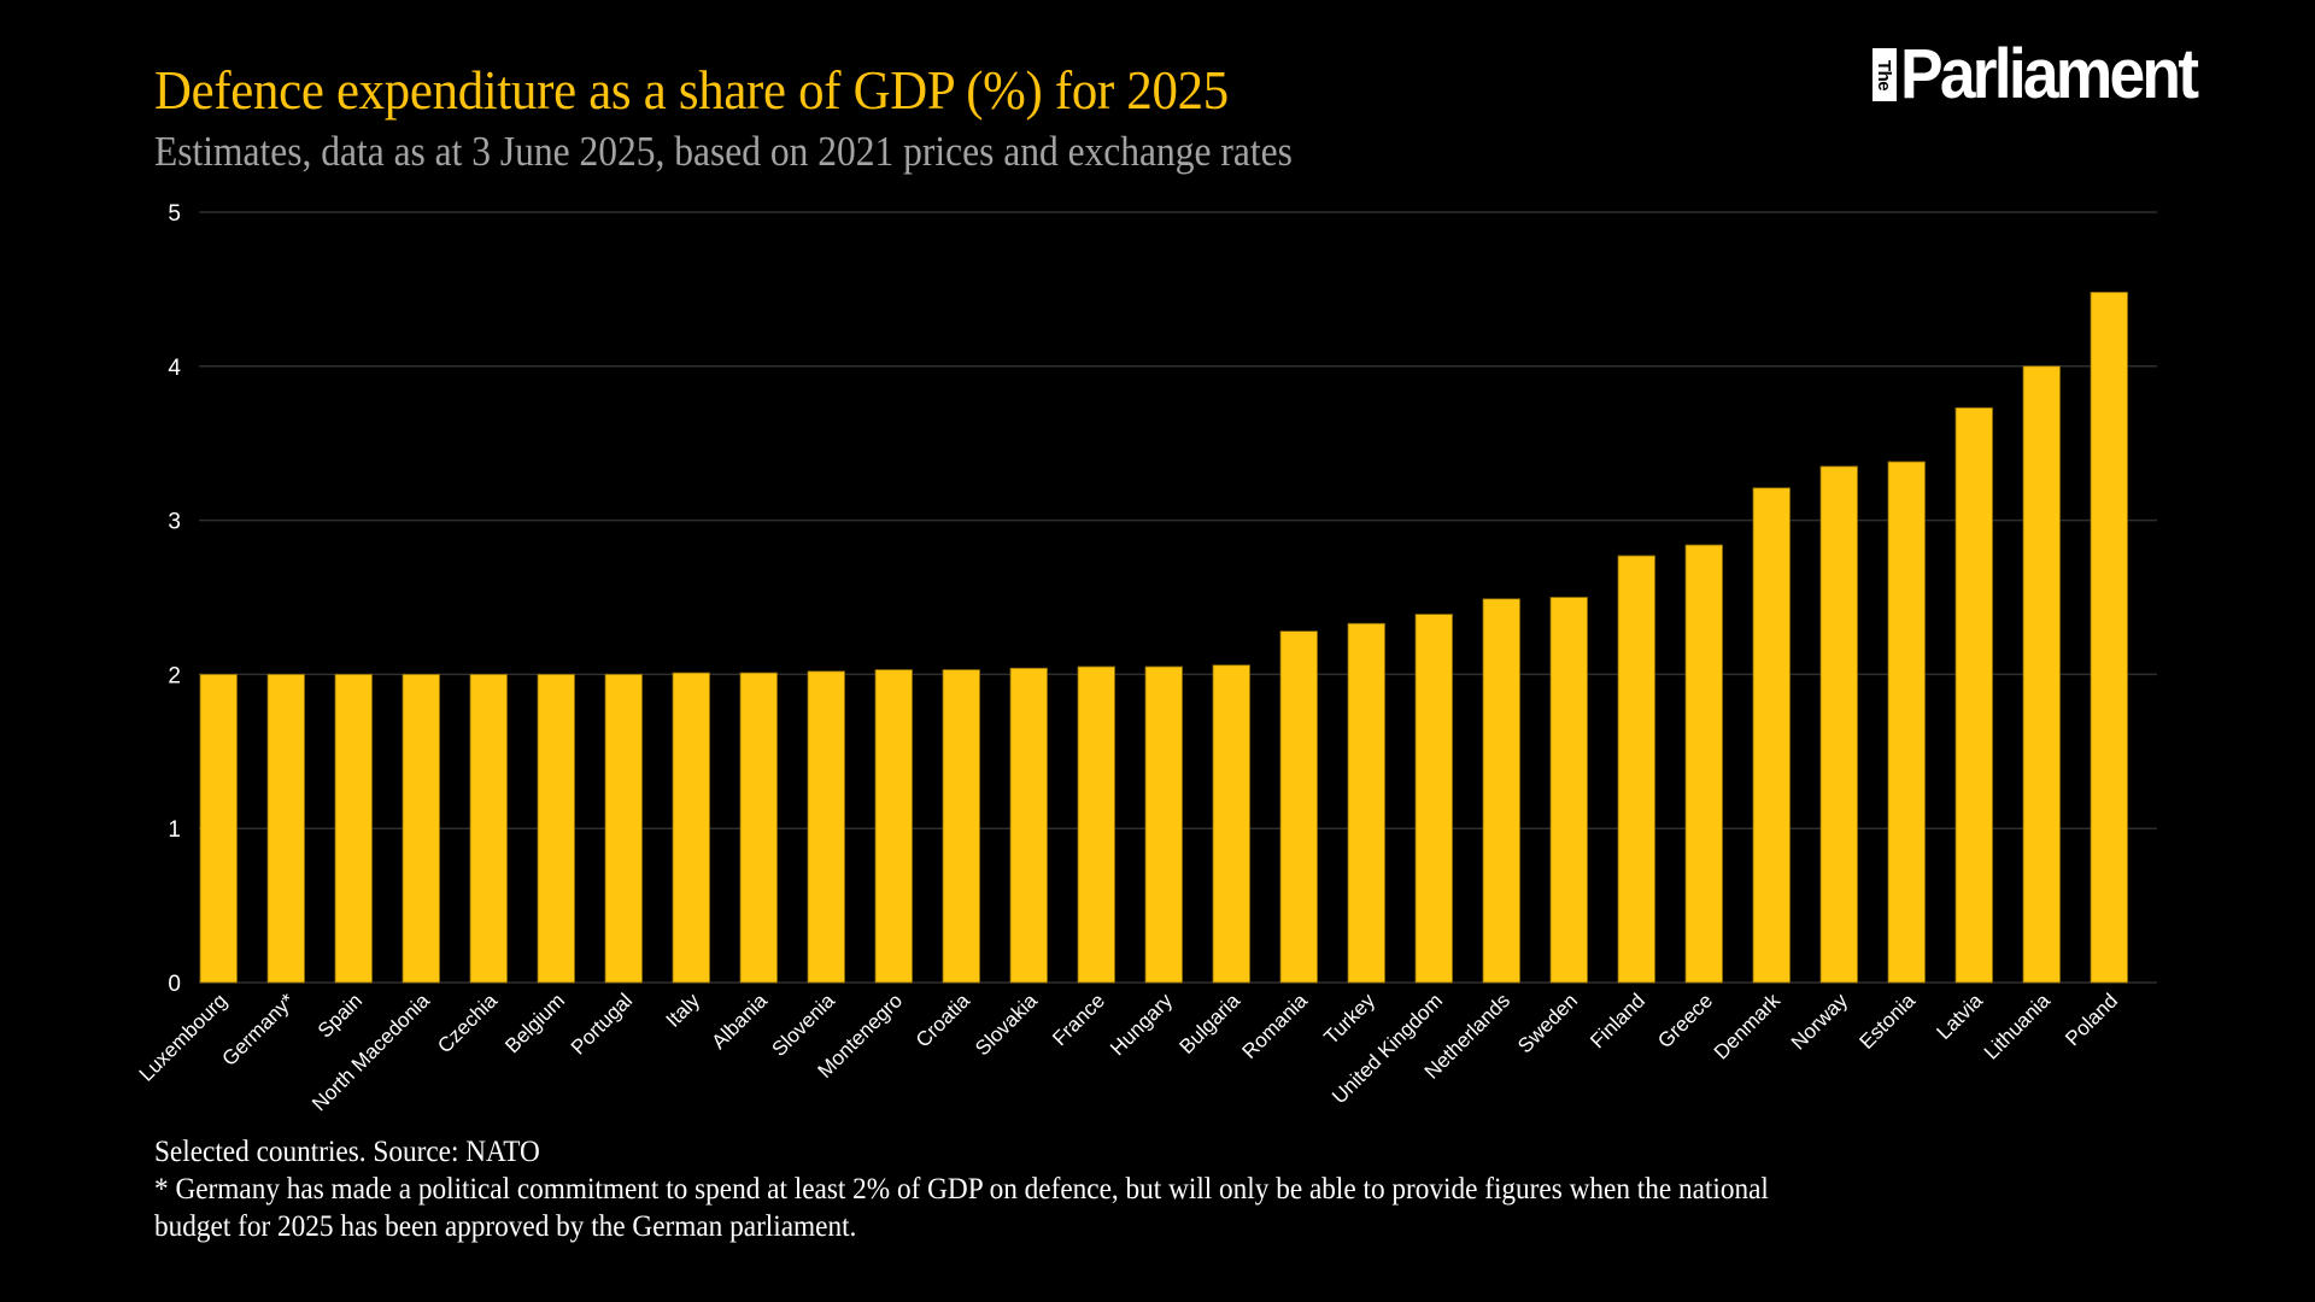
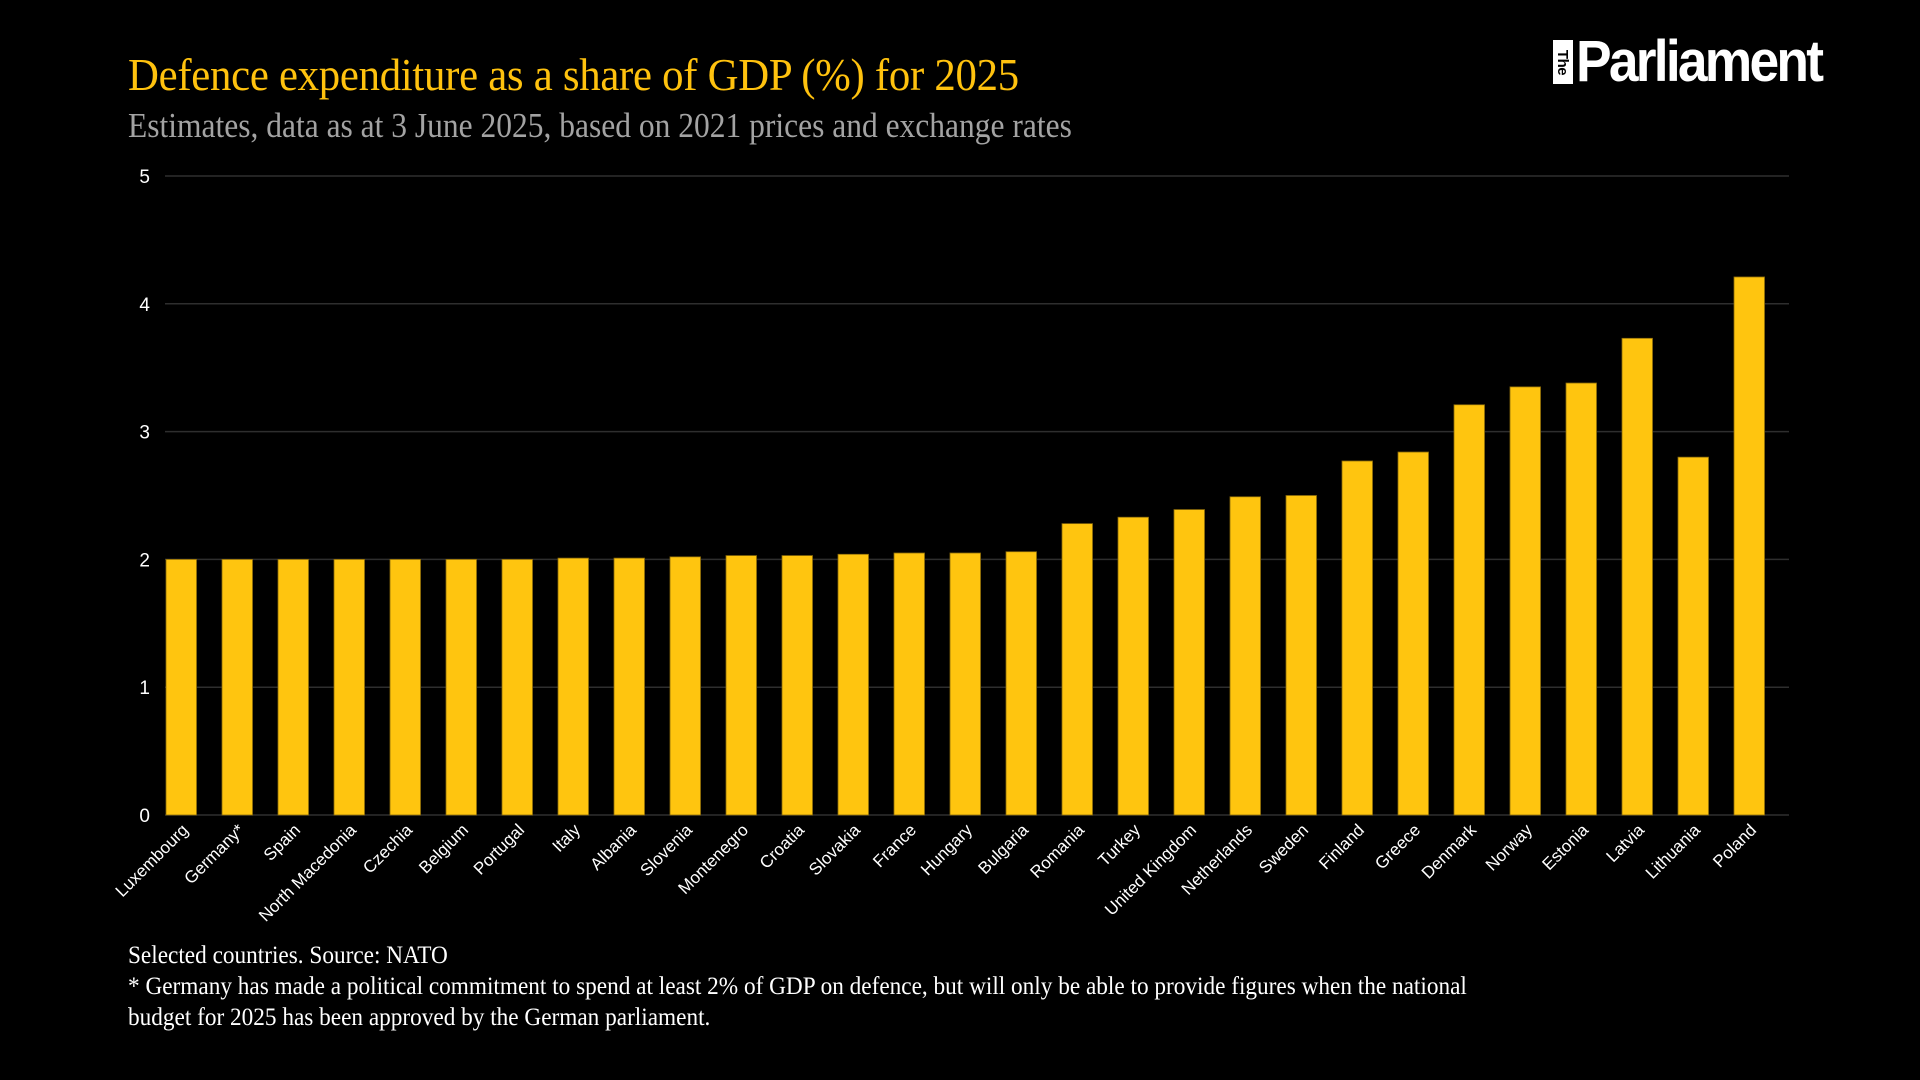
Lithuania: 4.00 -> 2.80
Poland: 4.48 -> 4.21
